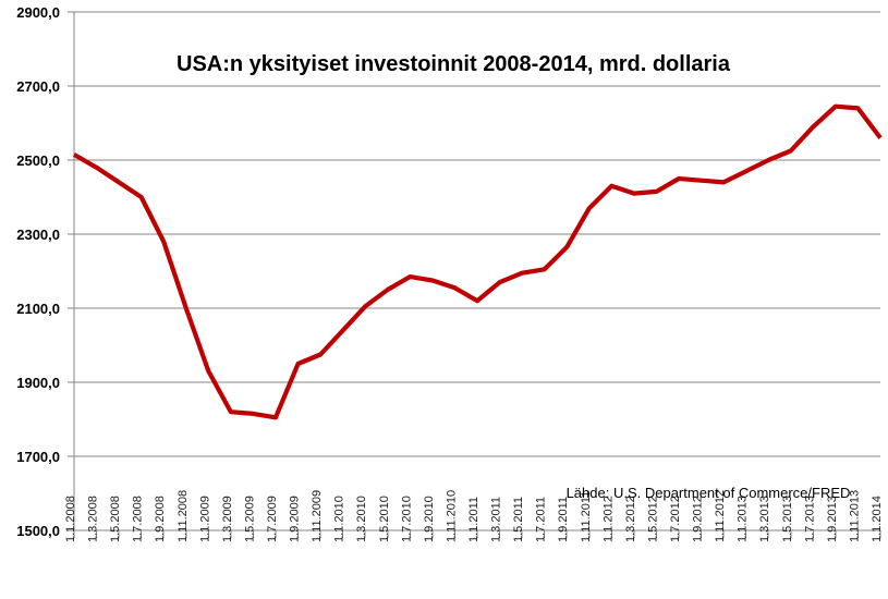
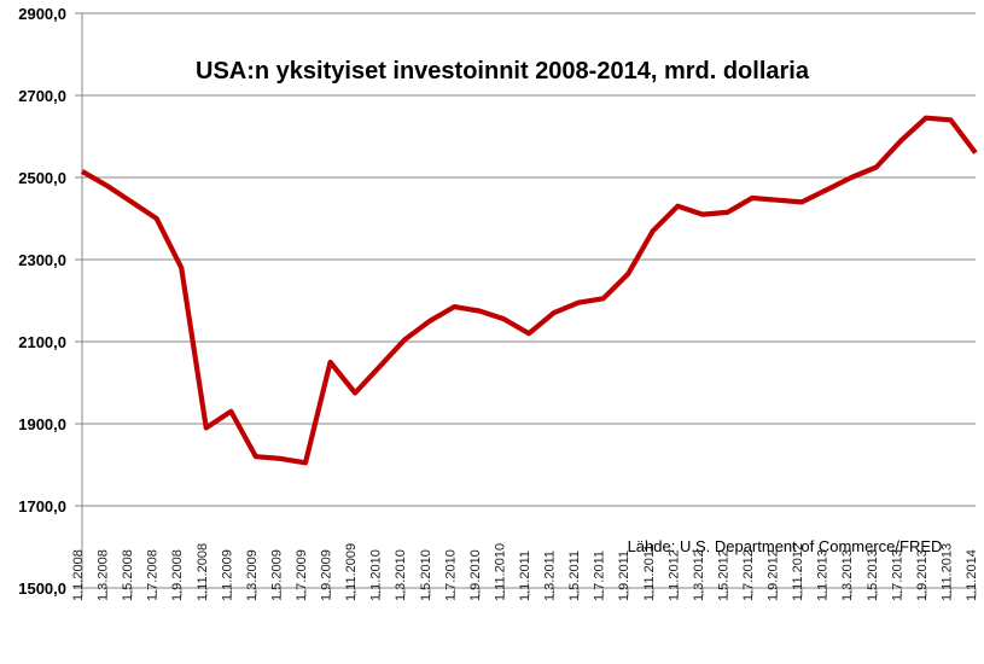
1.11.2008: 2100 -> 1890
1.9.2009: 1950 -> 2050
